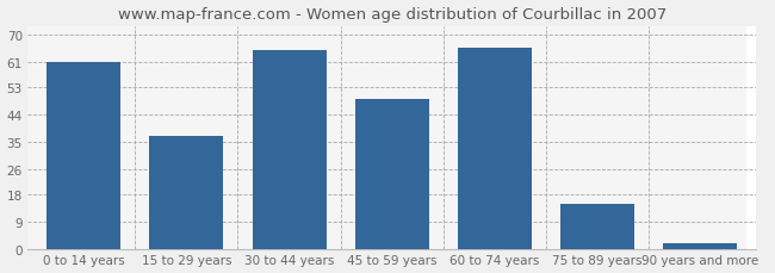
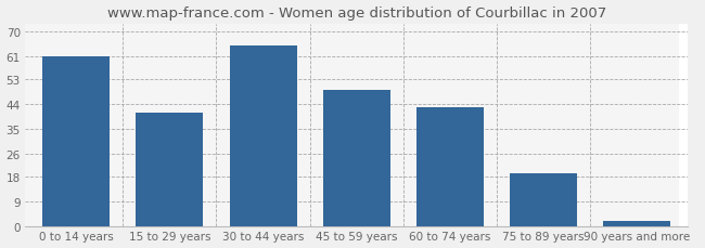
15 to 29 years: 37 -> 41
60 to 74 years: 66 -> 43
75 to 89 years: 15 -> 19
